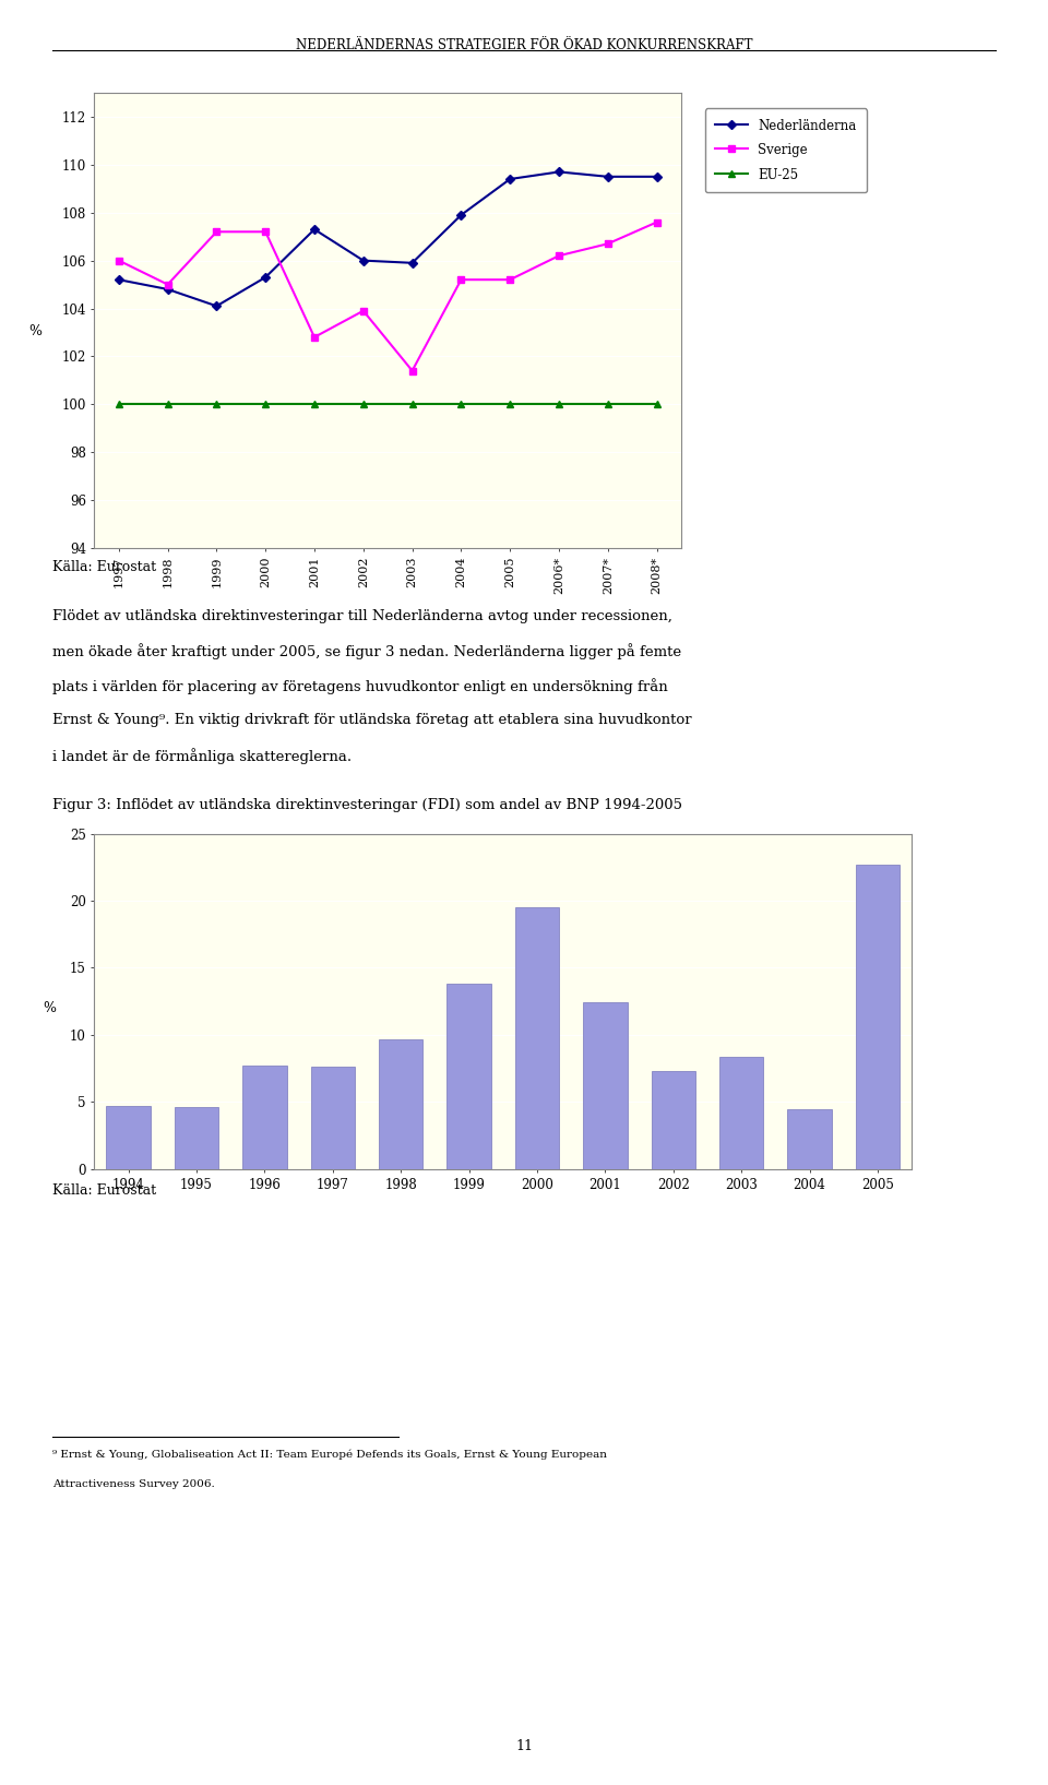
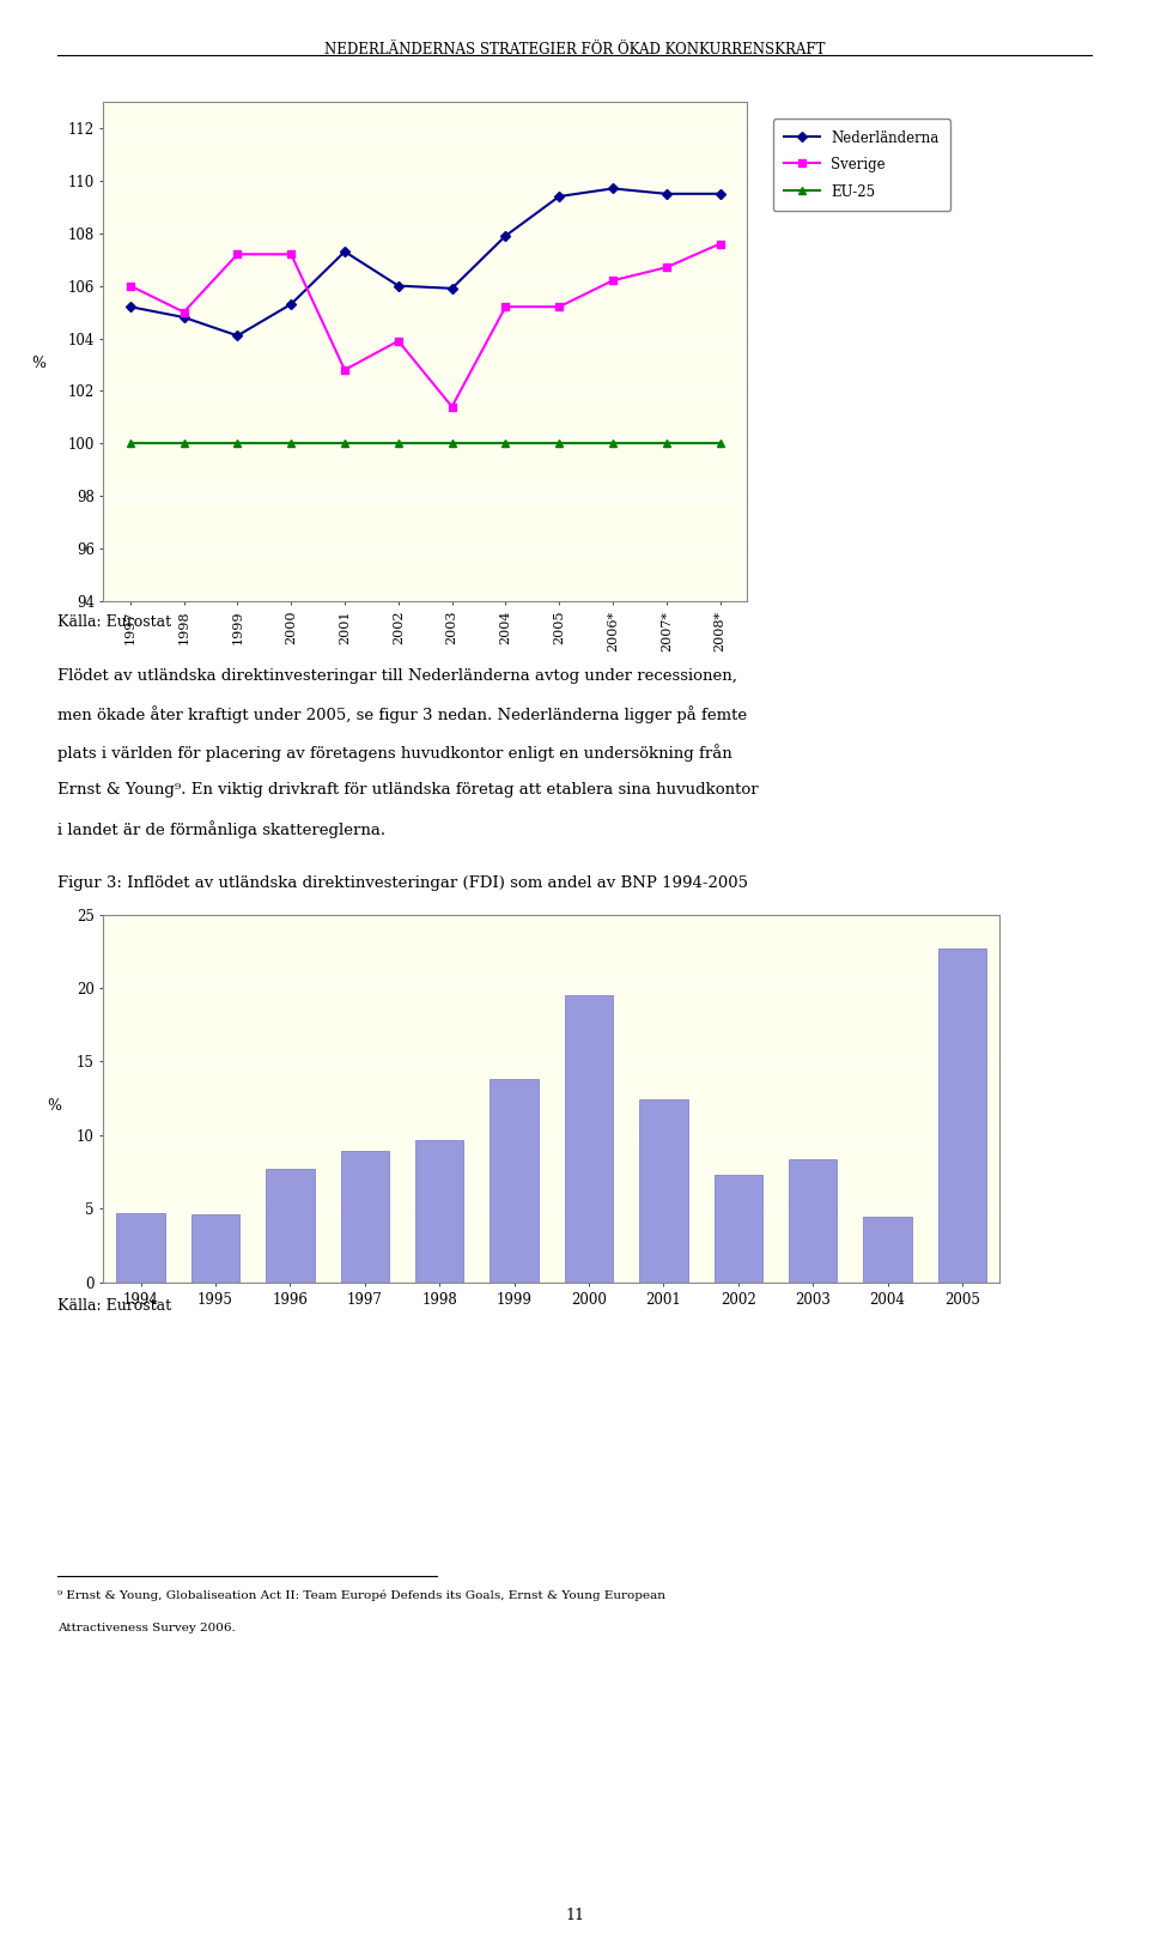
1997: 7.6 -> 8.9
